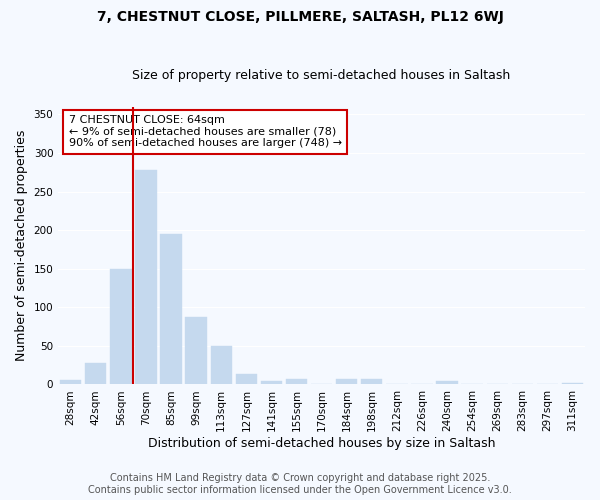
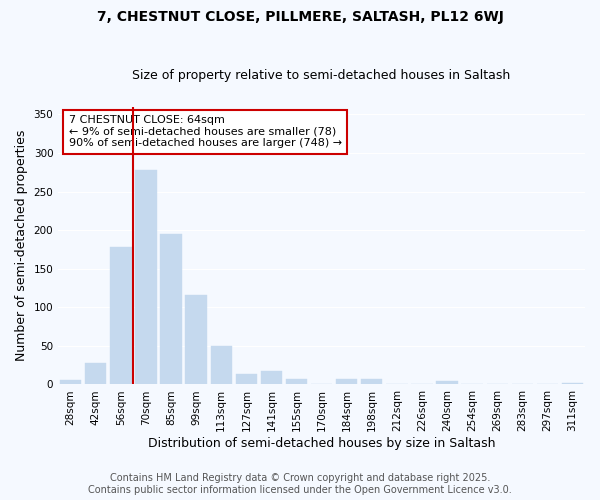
56sqm: 150 -> 178
99sqm: 88 -> 116
141sqm: 5 -> 18
